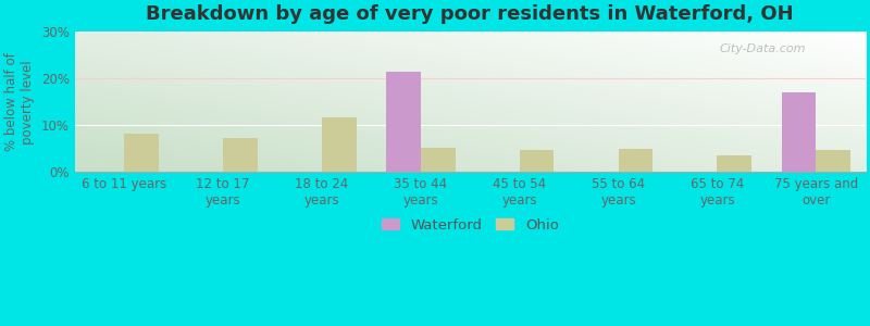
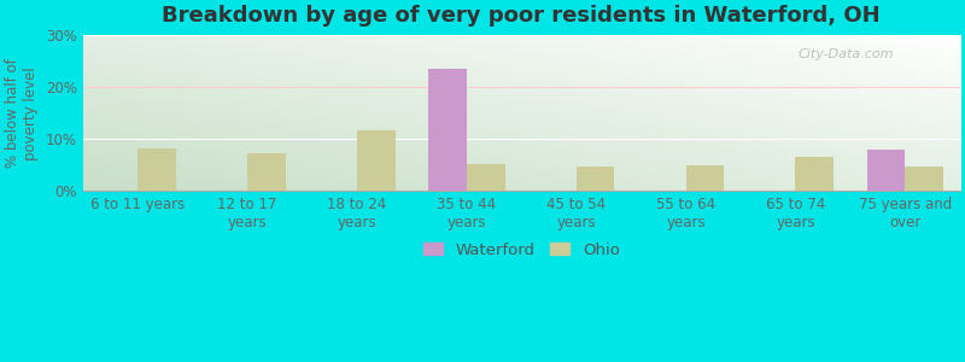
Waterford/35 to 44 years: 21.5% -> 23.5%
Ohio/65 to 74 years: 3.5% -> 6.5%
Waterford/75 years and over: 17.0% -> 8.0%
